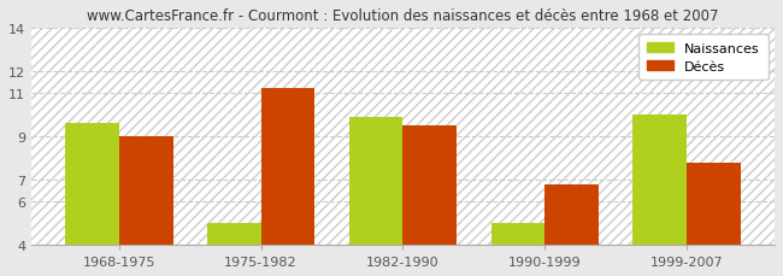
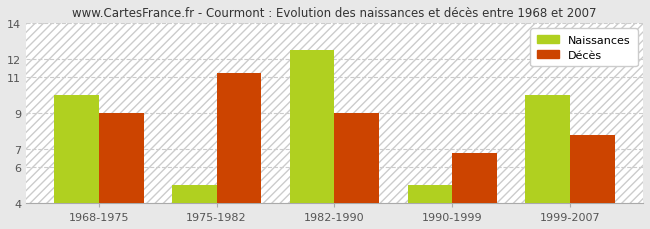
Naissances/1968-1975: 9.6 -> 10.0
Naissances/1982-1990: 9.9 -> 12.5
Décès/1982-1990: 9.5 -> 9.0
